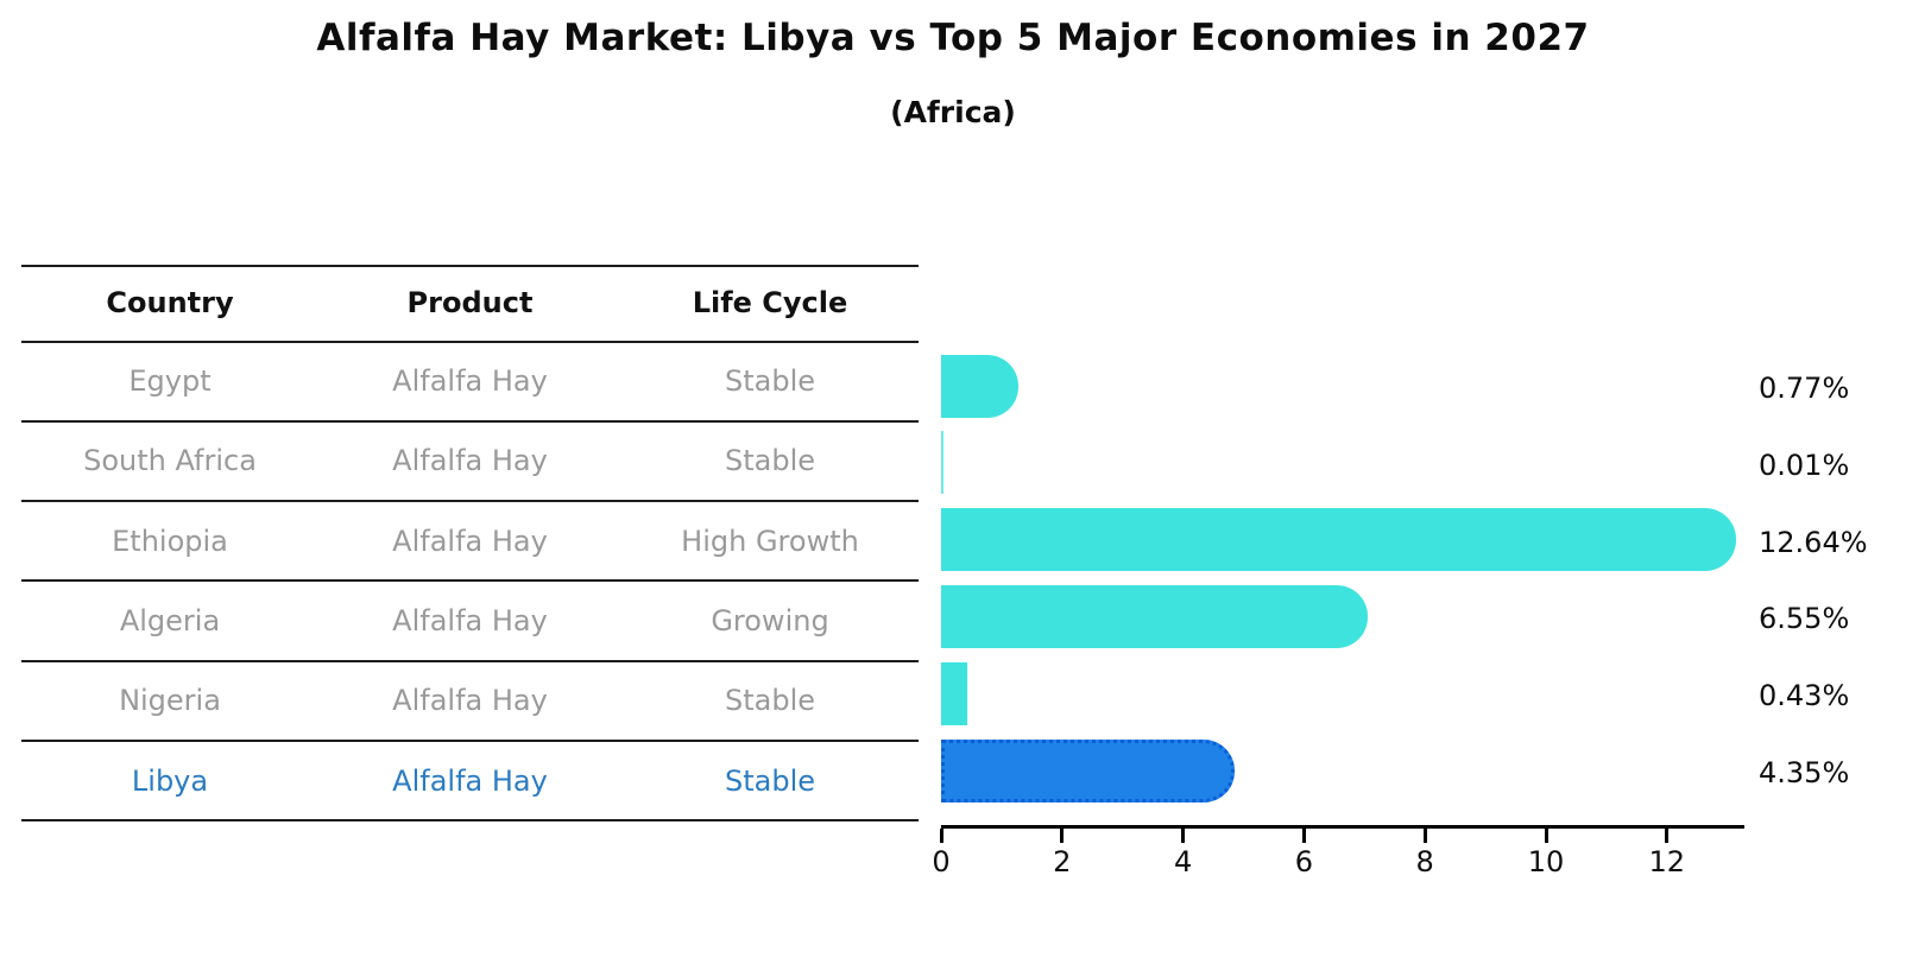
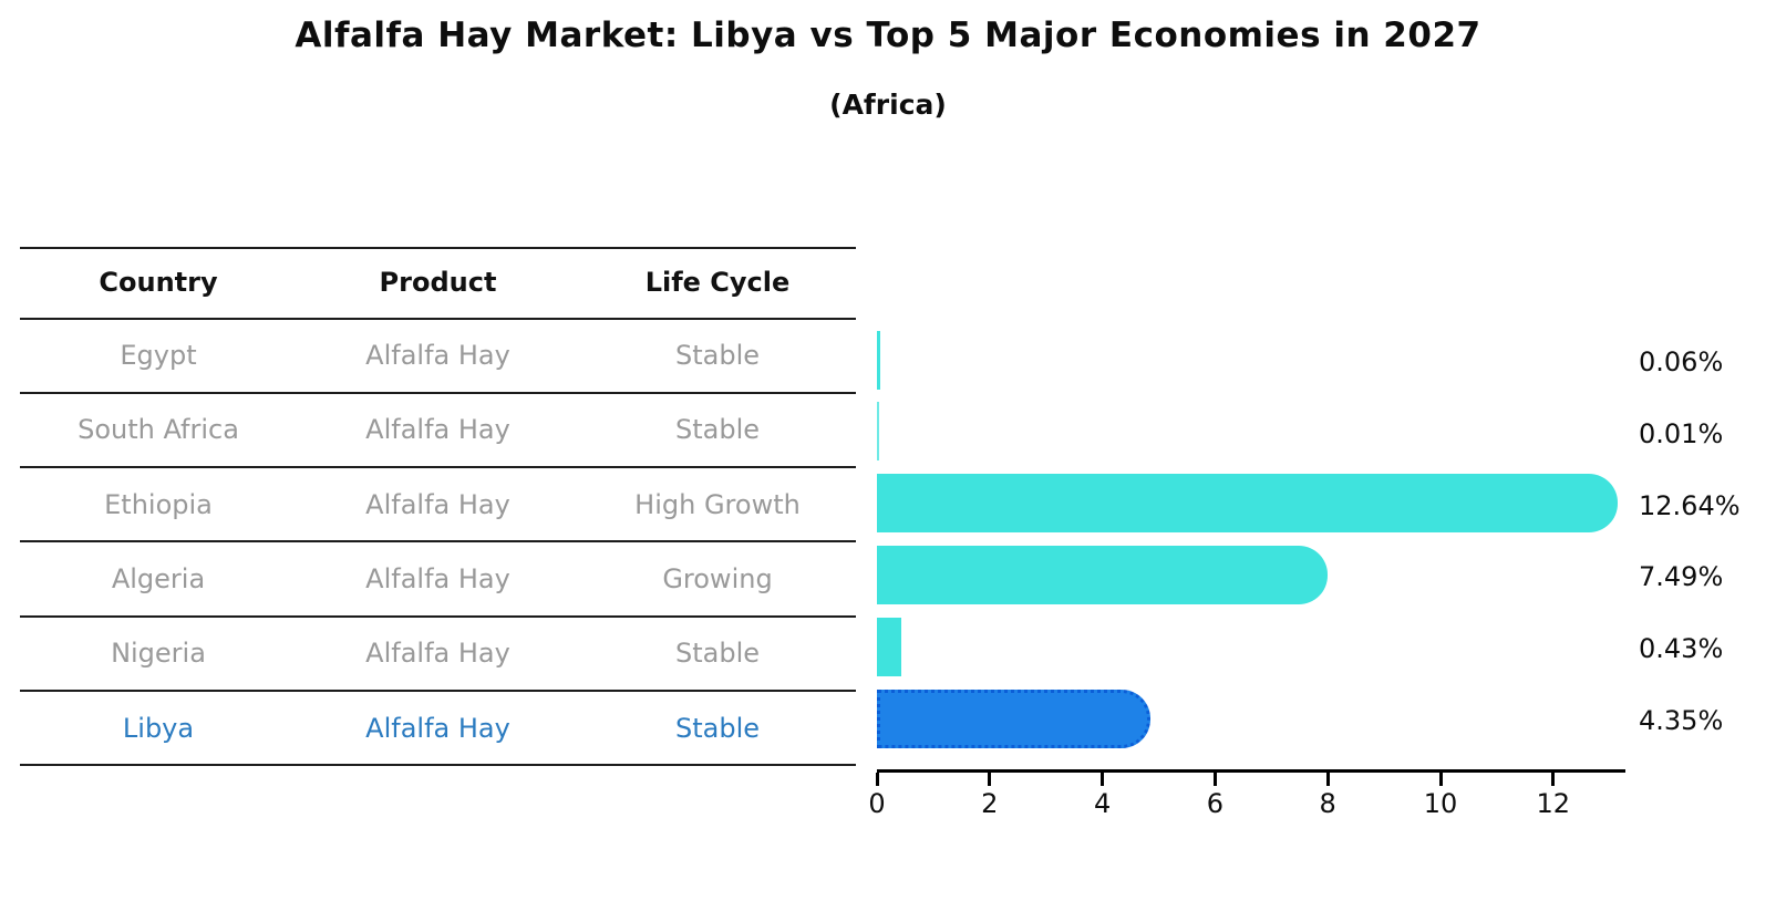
Egypt: 0.77% -> 0.06%
Algeria: 6.55% -> 7.49%
